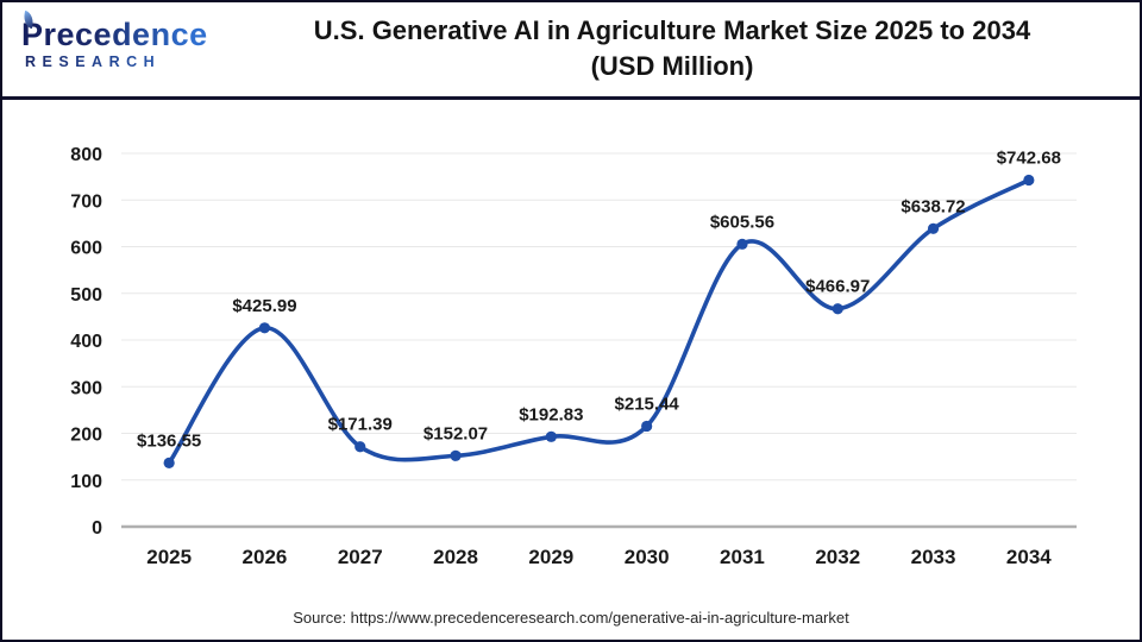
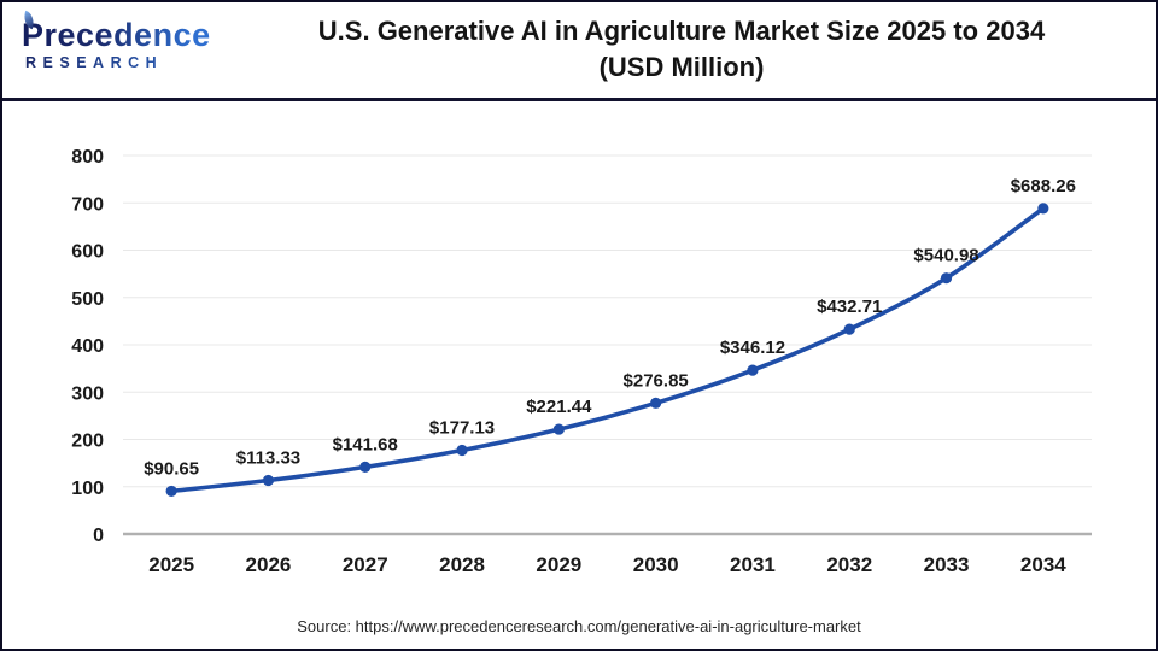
2025: $136.55 -> $90.65
2026: $425.99 -> $113.33
2027: $171.39 -> $141.68
2028: $152.07 -> $177.13
2029: $192.83 -> $221.44
2030: $215.44 -> $276.85
2031: $605.56 -> $346.12
2032: $466.97 -> $432.71
2033: $638.72 -> $540.98
2034: $742.68 -> $688.26
